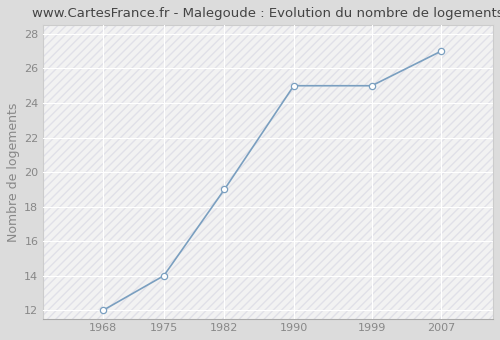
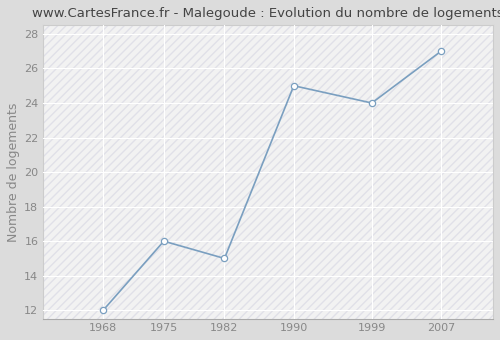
1975: 14 -> 16
1982: 19 -> 15
1999: 25 -> 24
